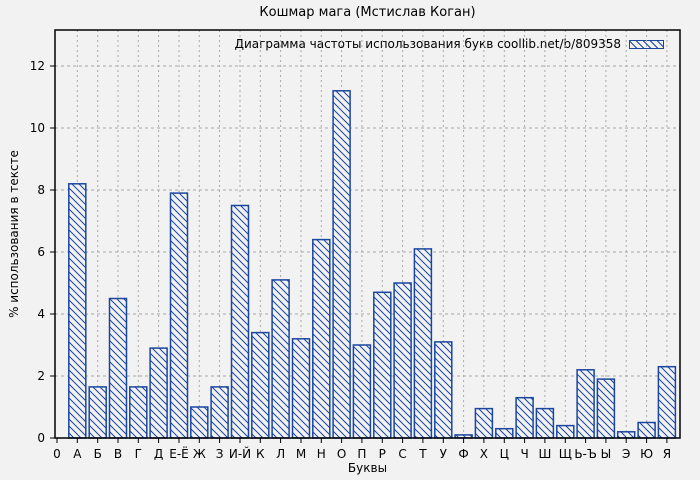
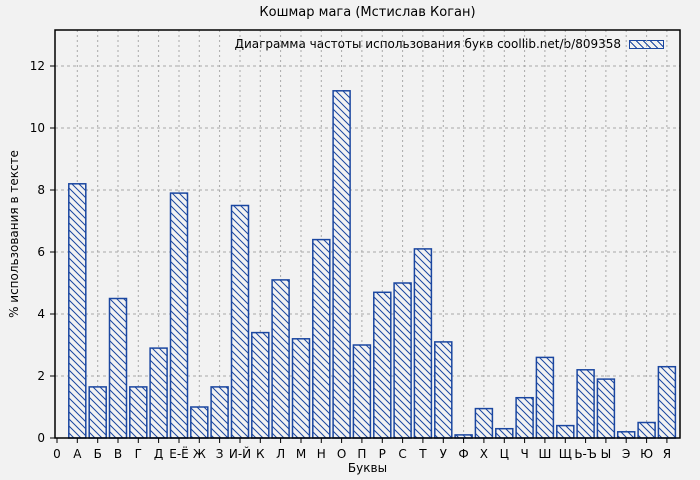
Ш: 0.9 -> 2.6
